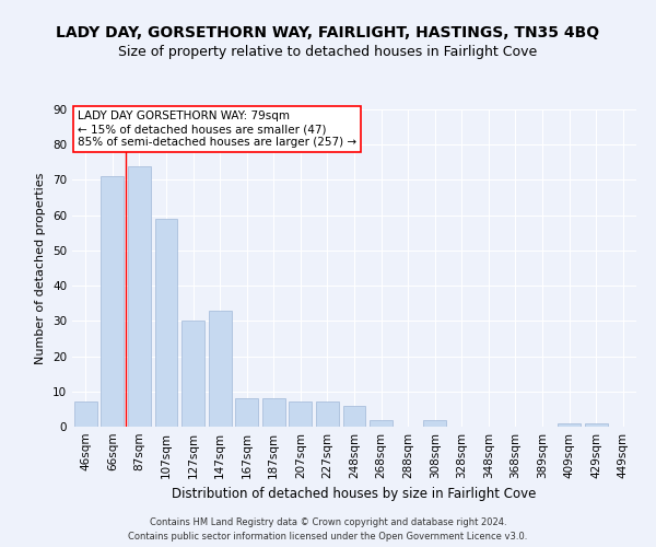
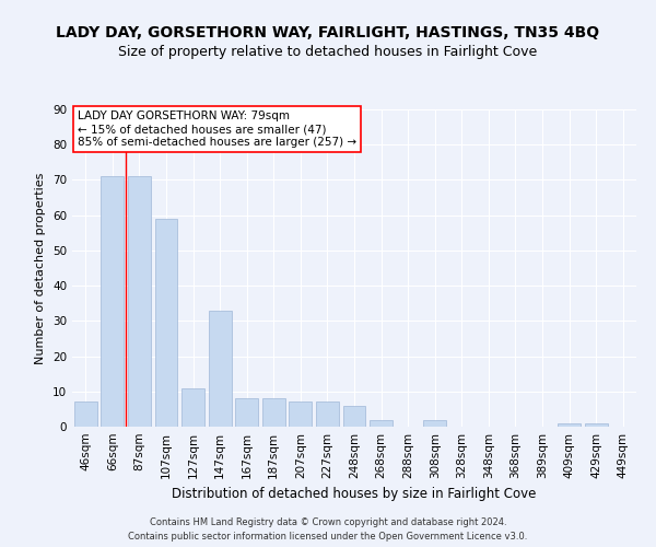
87sqm: 74 -> 71
127sqm: 30 -> 11
